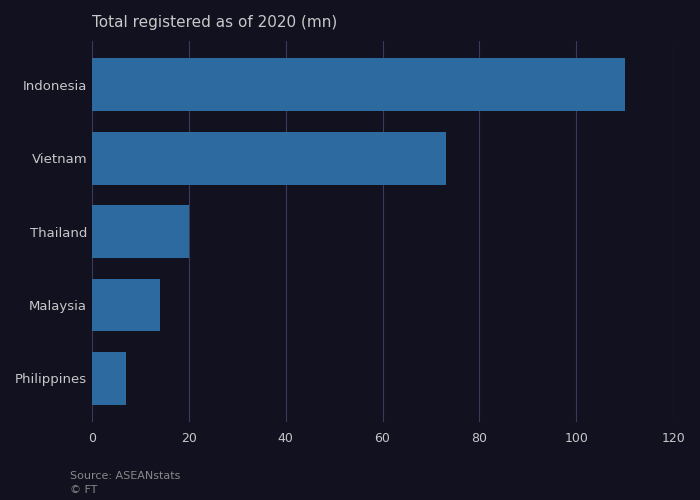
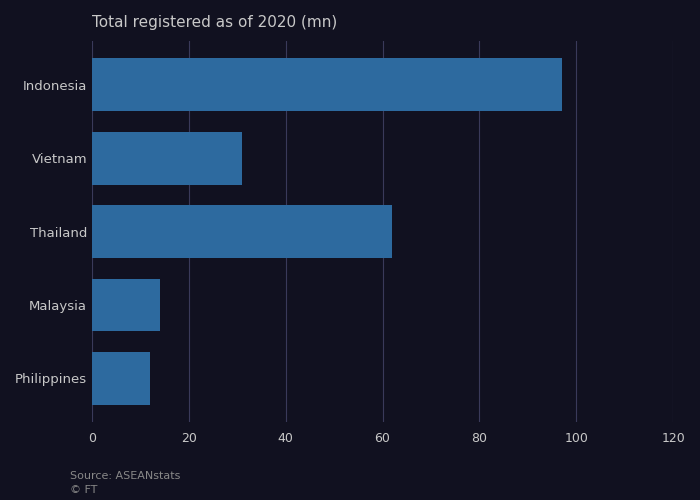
Indonesia: 110 -> 97
Vietnam: 73 -> 31
Thailand: 20 -> 62
Philippines: 7 -> 12
